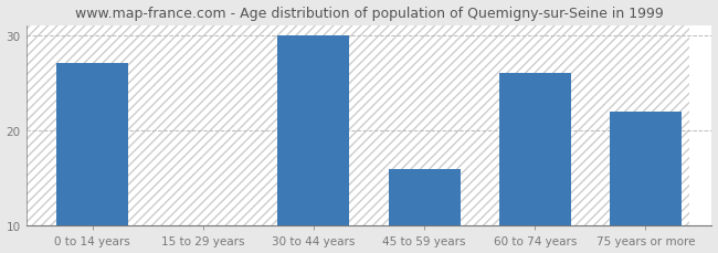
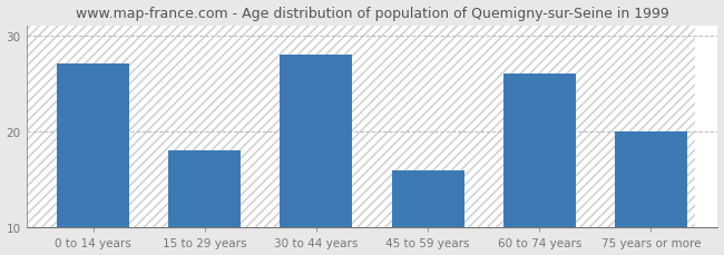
15 to 29 years: 10 -> 18
30 to 44 years: 30 -> 28
75 years or more: 22 -> 20
